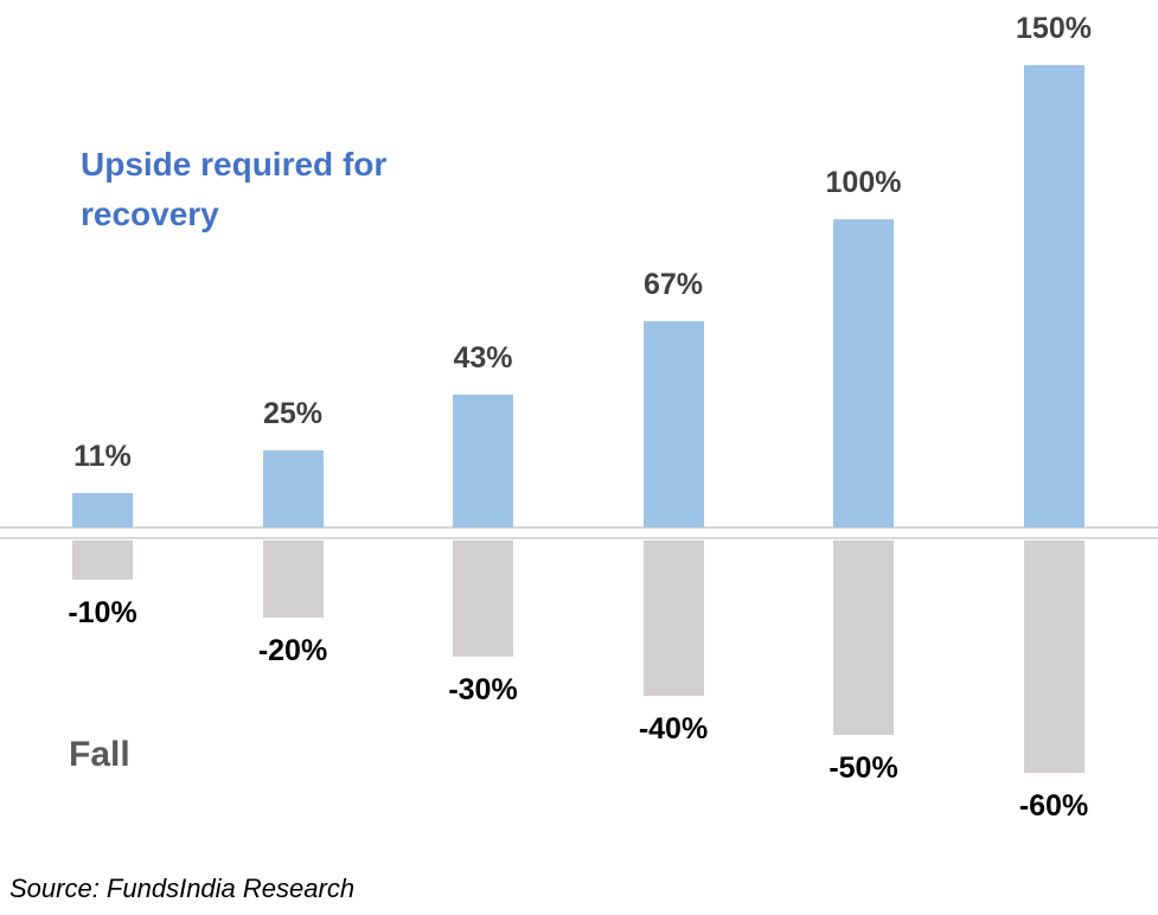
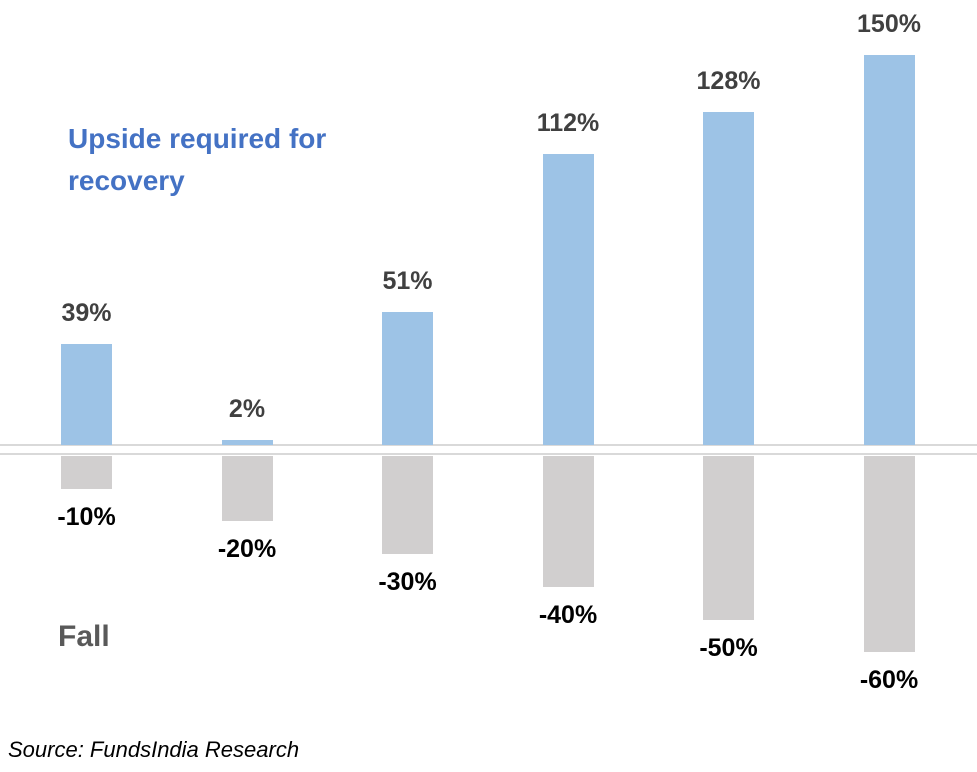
Upside required for recovery/-10%: 11% -> 39%
Upside required for recovery/-20%: 25% -> 2%
Upside required for recovery/-30%: 43% -> 51%
Upside required for recovery/-40%: 67% -> 112%
Upside required for recovery/-50%: 100% -> 128%
